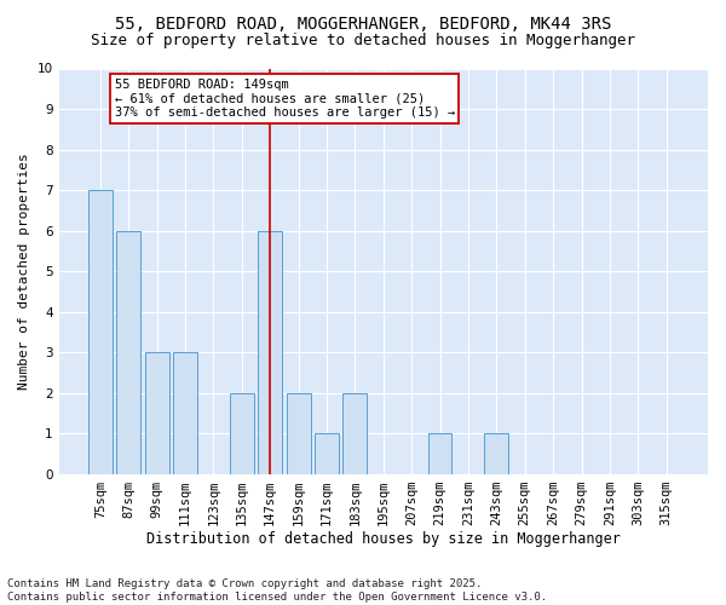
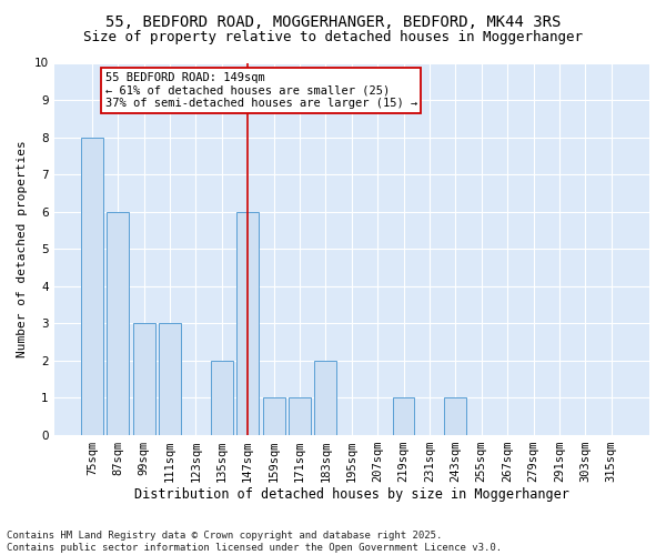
75sqm: 7 -> 8
159sqm: 2 -> 1
